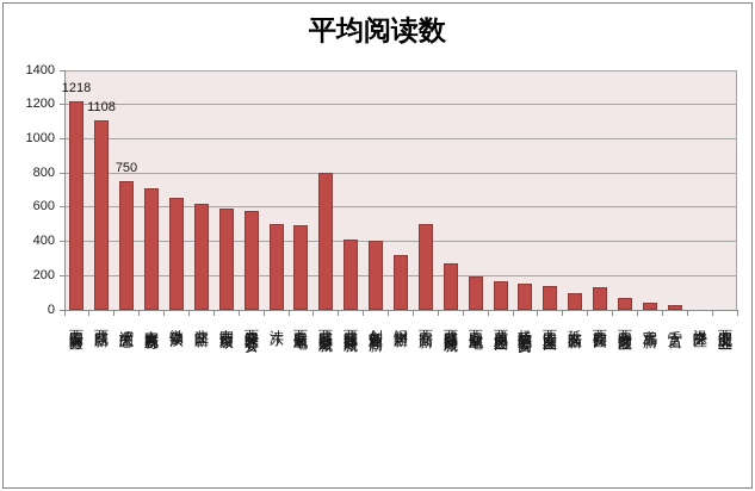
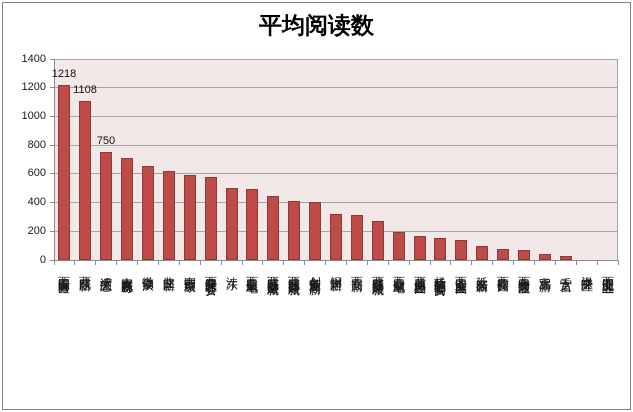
西咸新区空港新城: 800 -> 440
西安高新: 500 -> 310
西安软件园: 130 -> 80
